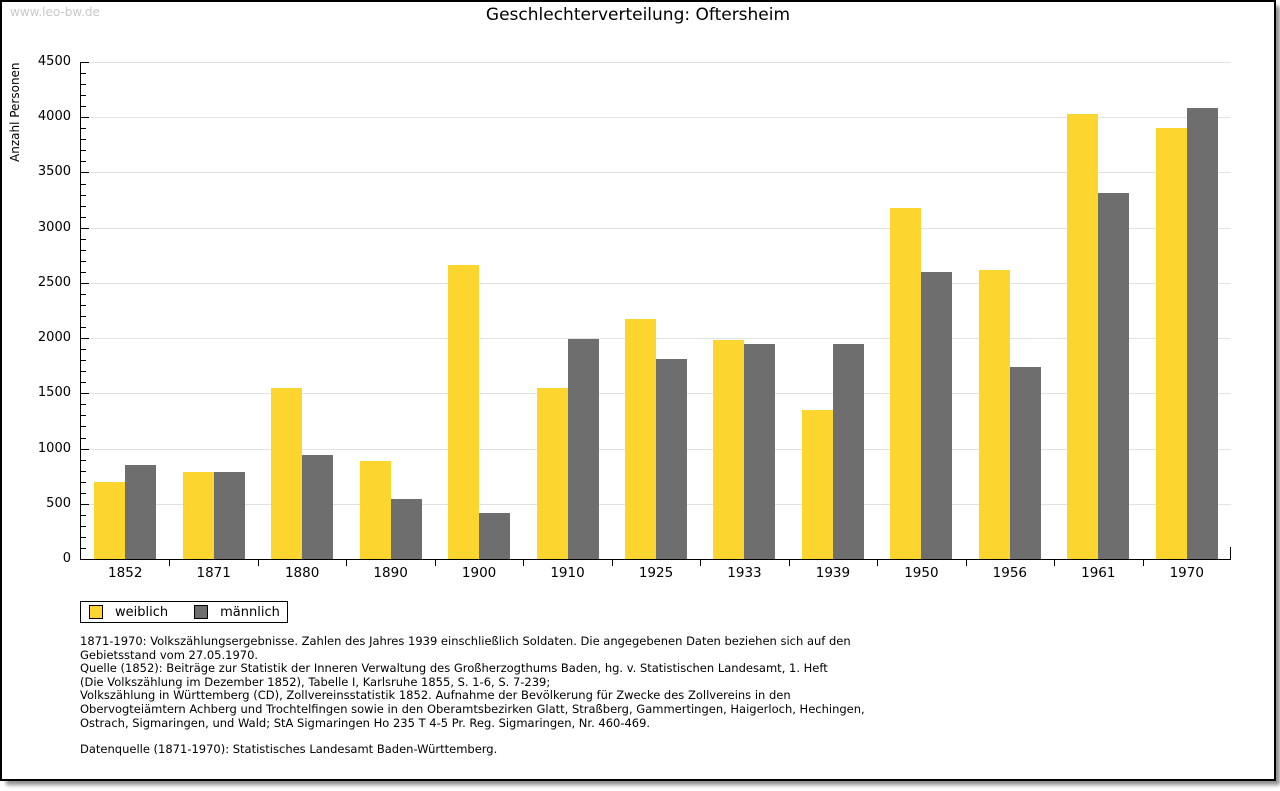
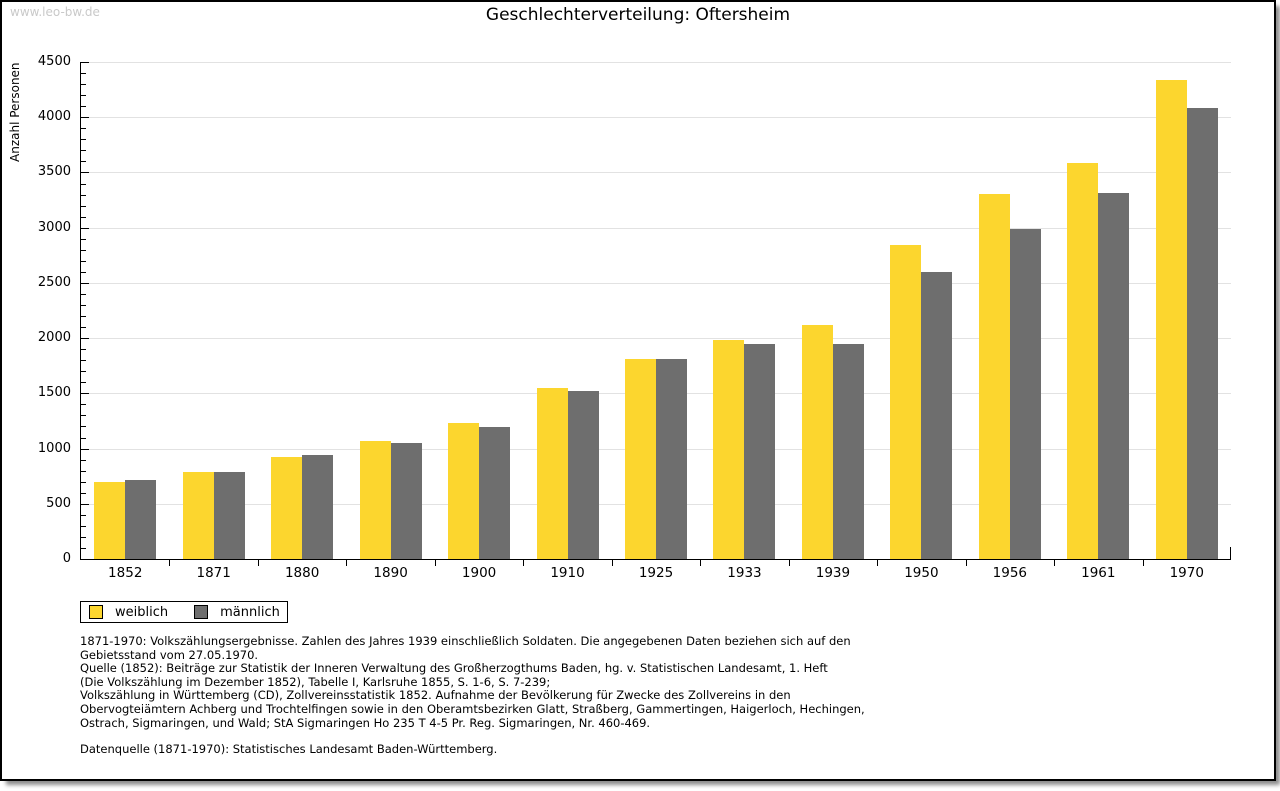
männlich/1852: 850 -> 720
weiblich/1880: 1550 -> 920
weiblich/1890: 890 -> 1070
männlich/1890: 540 -> 1050
weiblich/1900: 2660 -> 1230
männlich/1900: 420 -> 1200
männlich/1910: 1990 -> 1520
weiblich/1925: 2170 -> 1820
weiblich/1939: 1350 -> 2120
weiblich/1950: 3180 -> 2840
weiblich/1956: 2620 -> 3300
männlich/1956: 1740 -> 2990
weiblich/1961: 4030 -> 3590
weiblich/1970: 3900 -> 4340
